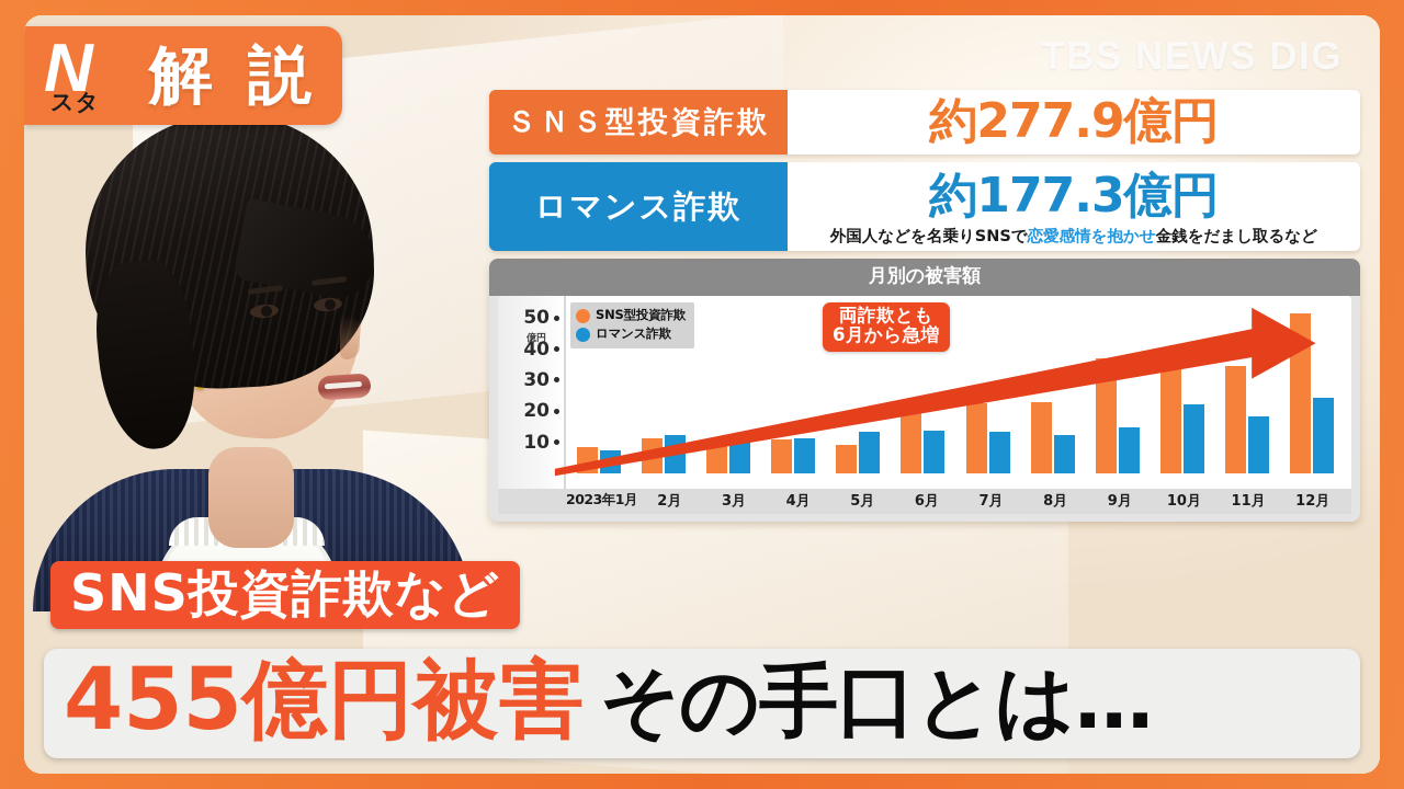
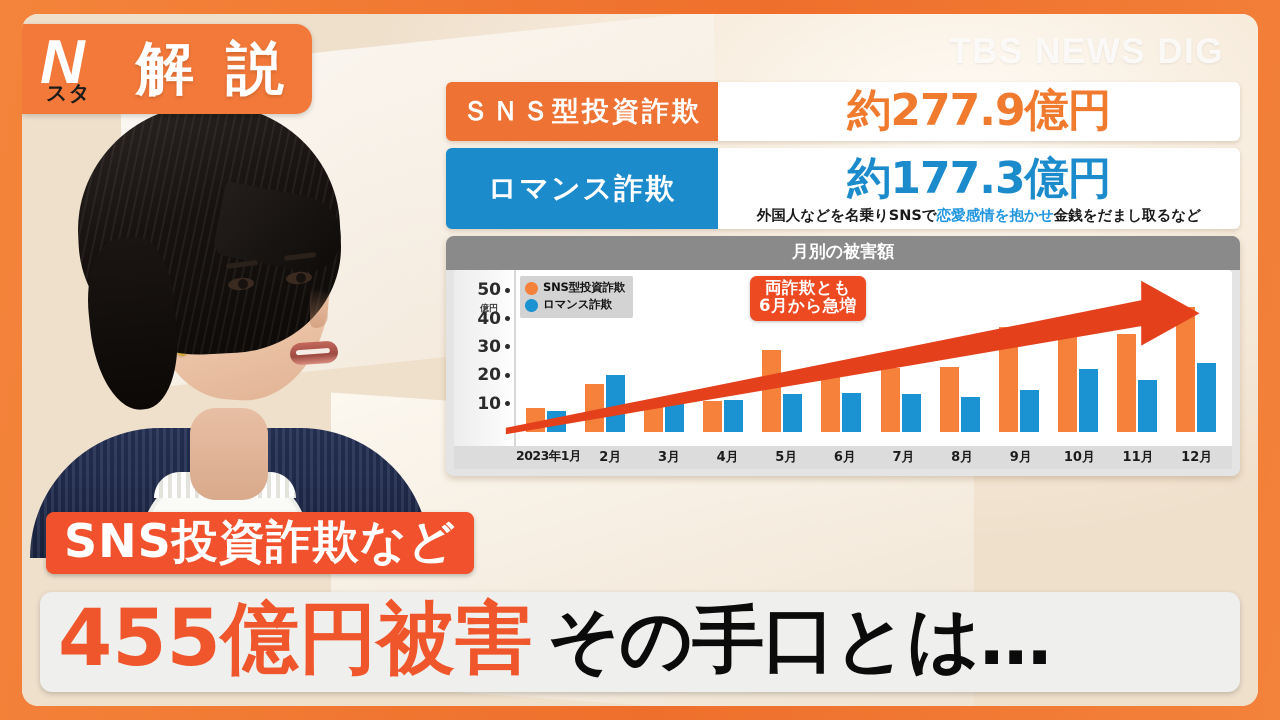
SNS型投資詐欺/2月: 11 -> 17
ロマンス詐欺/2月: 12 -> 20
SNS型投資詐欺/5月: 9 -> 29
SNS型投資詐欺/12月: 52 -> 44
